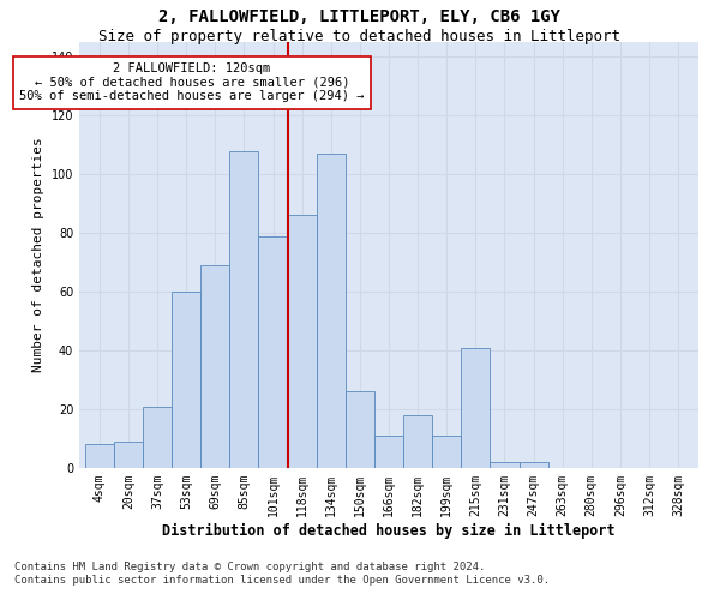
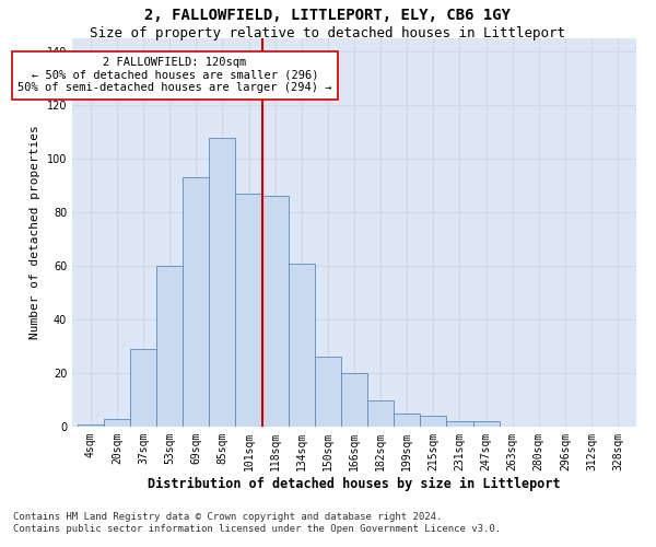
4sqm: 8 -> 1
20sqm: 9 -> 3
37sqm: 21 -> 29
69sqm: 69 -> 93
101sqm: 79 -> 87
134sqm: 107 -> 61
166sqm: 11 -> 20
182sqm: 18 -> 10
199sqm: 11 -> 5
215sqm: 41 -> 4
